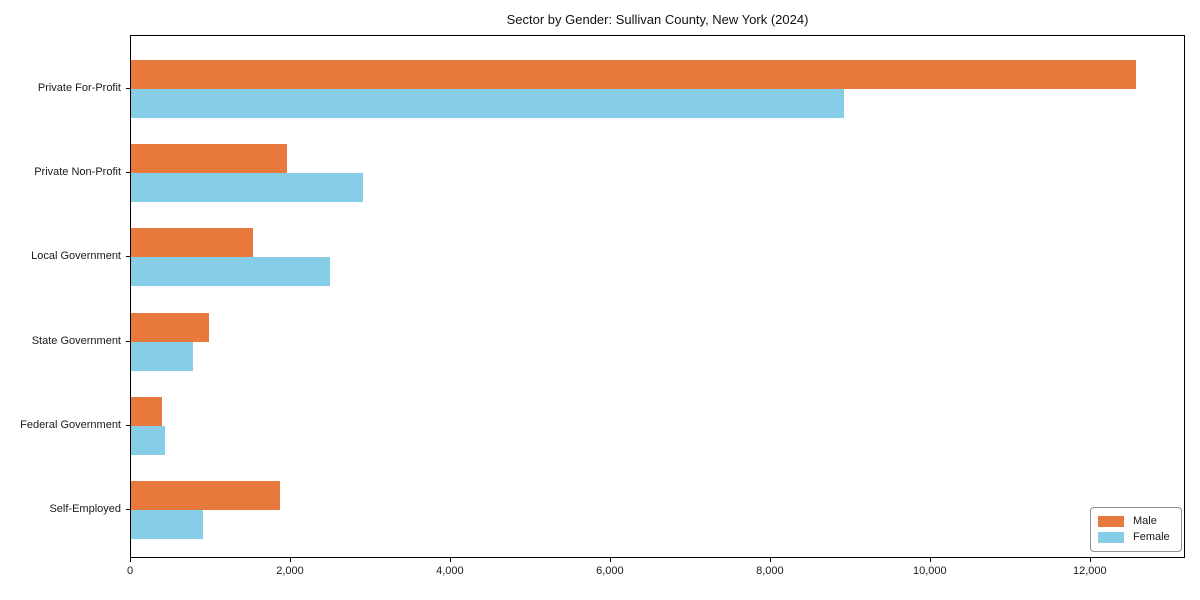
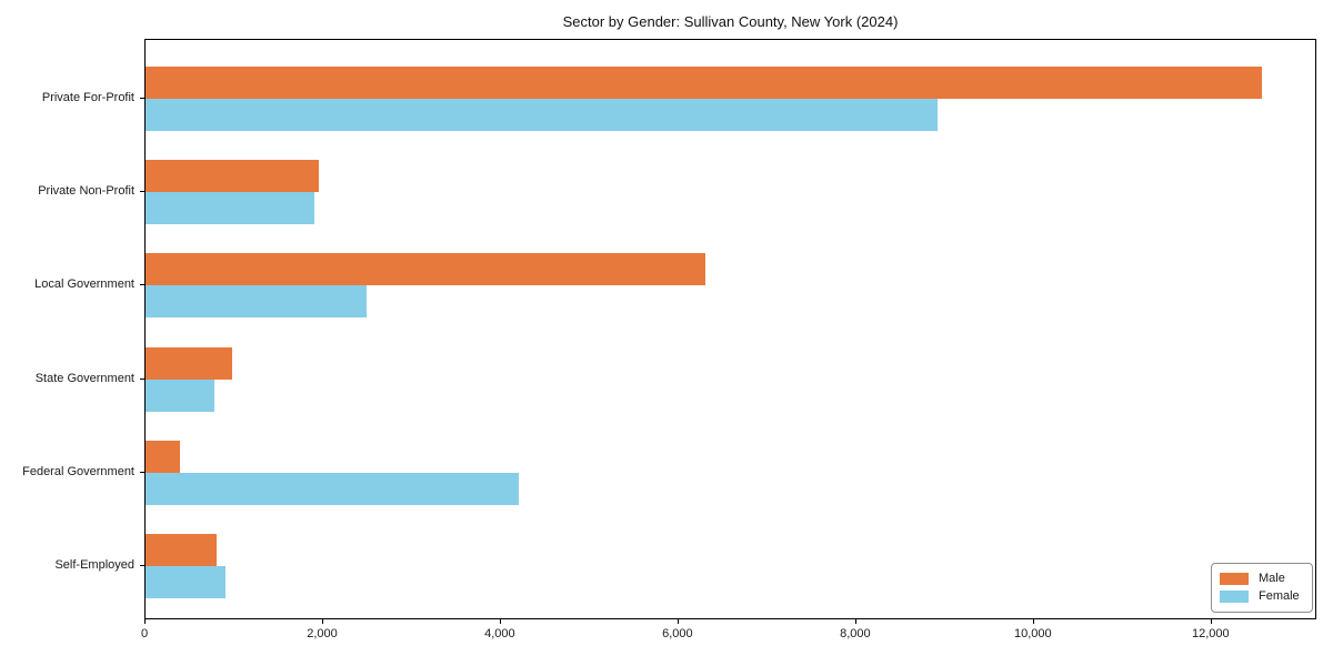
Female/Private Non-Profit: 2900 -> 1900
Male/Local Government: 1500 -> 6300
Female/Federal Government: 400 -> 4200
Male/Self-Employed: 1900 -> 800
